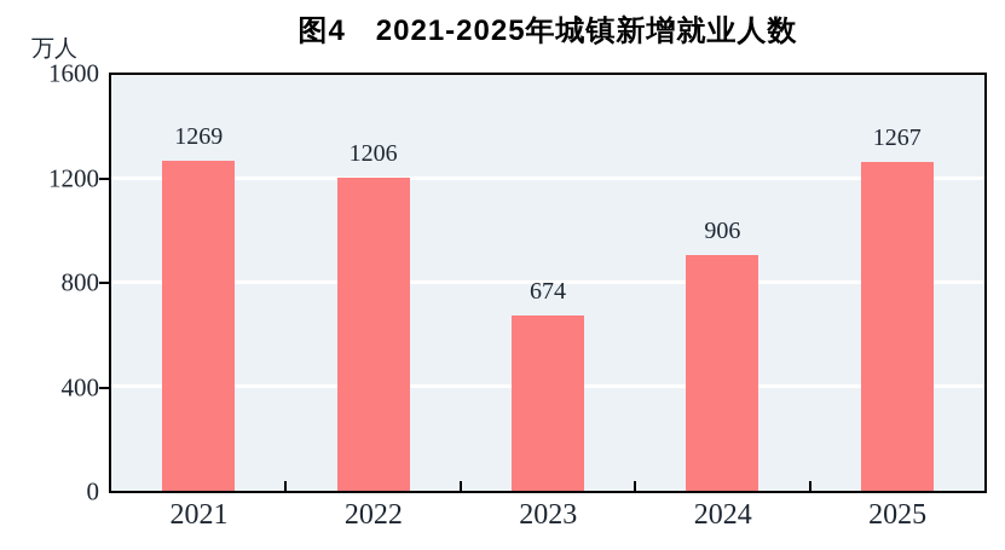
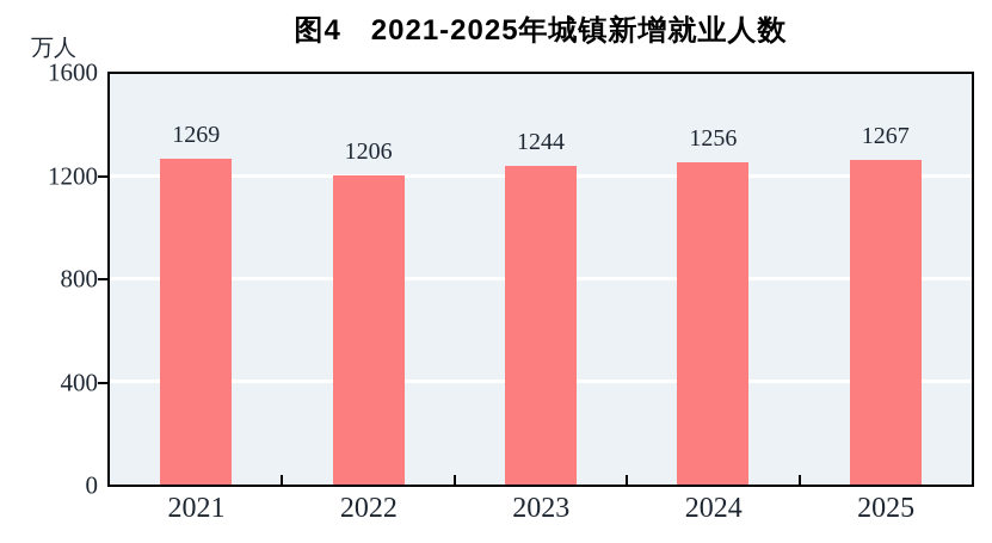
2023: 674 -> 1244
2024: 906 -> 1256
